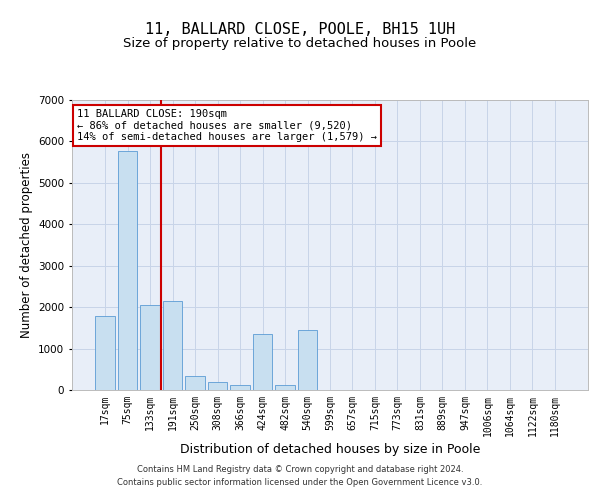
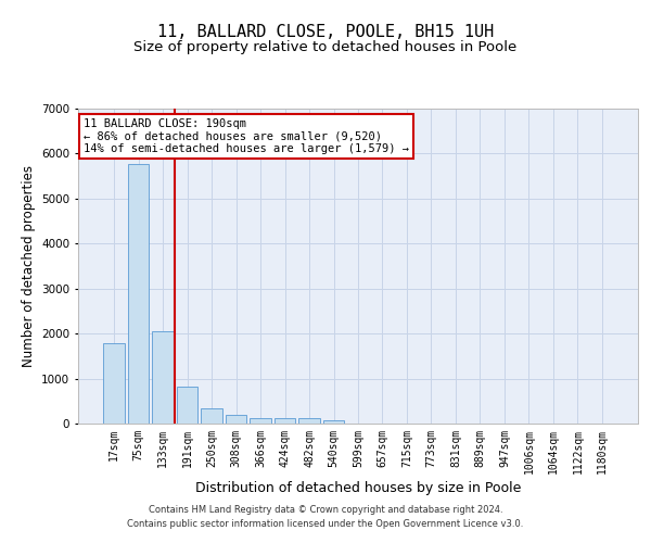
191sqm: 2150 -> 820
424sqm: 1350 -> 110
540sqm: 1450 -> 80
